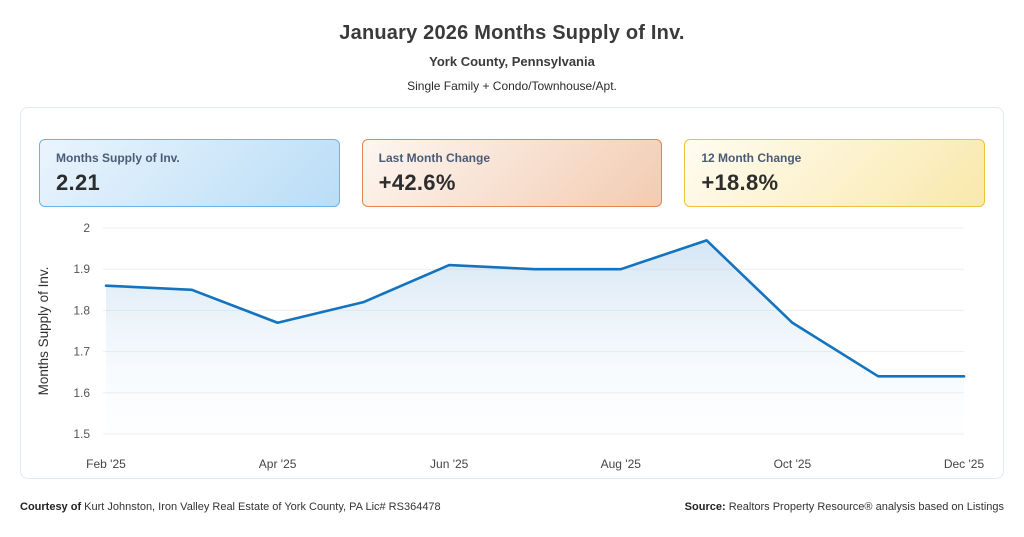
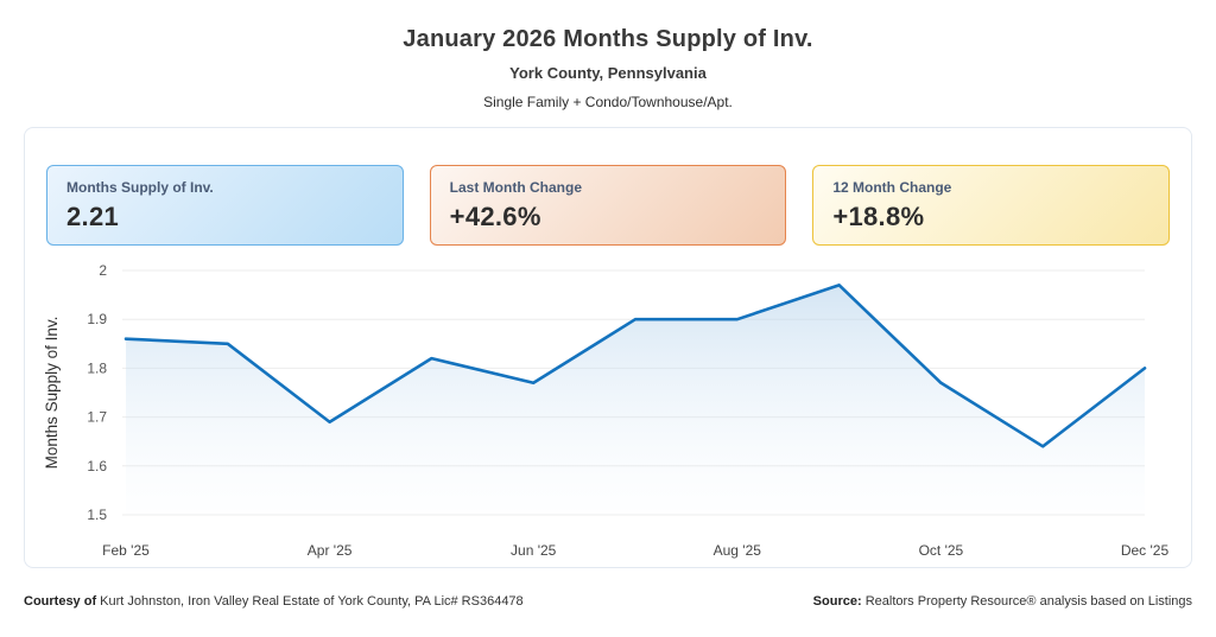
Apr '25: 1.77 -> 1.69
Jun '25: 1.91 -> 1.77
Dec '25: 1.64 -> 1.80
